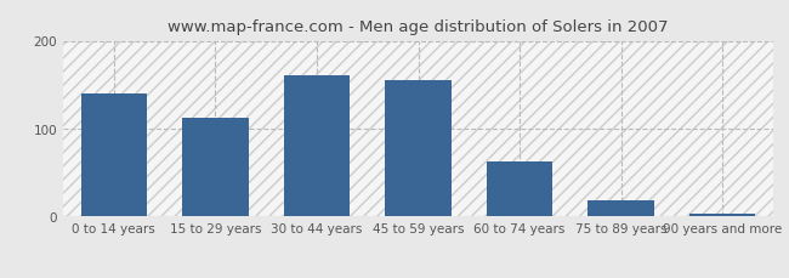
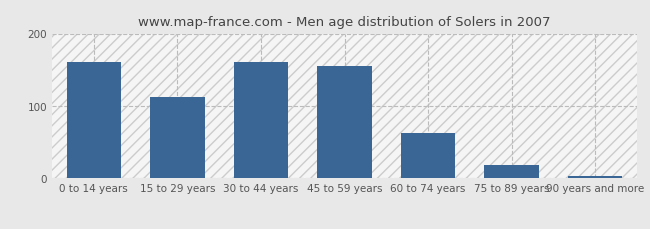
0 to 14 years: 140 -> 160
